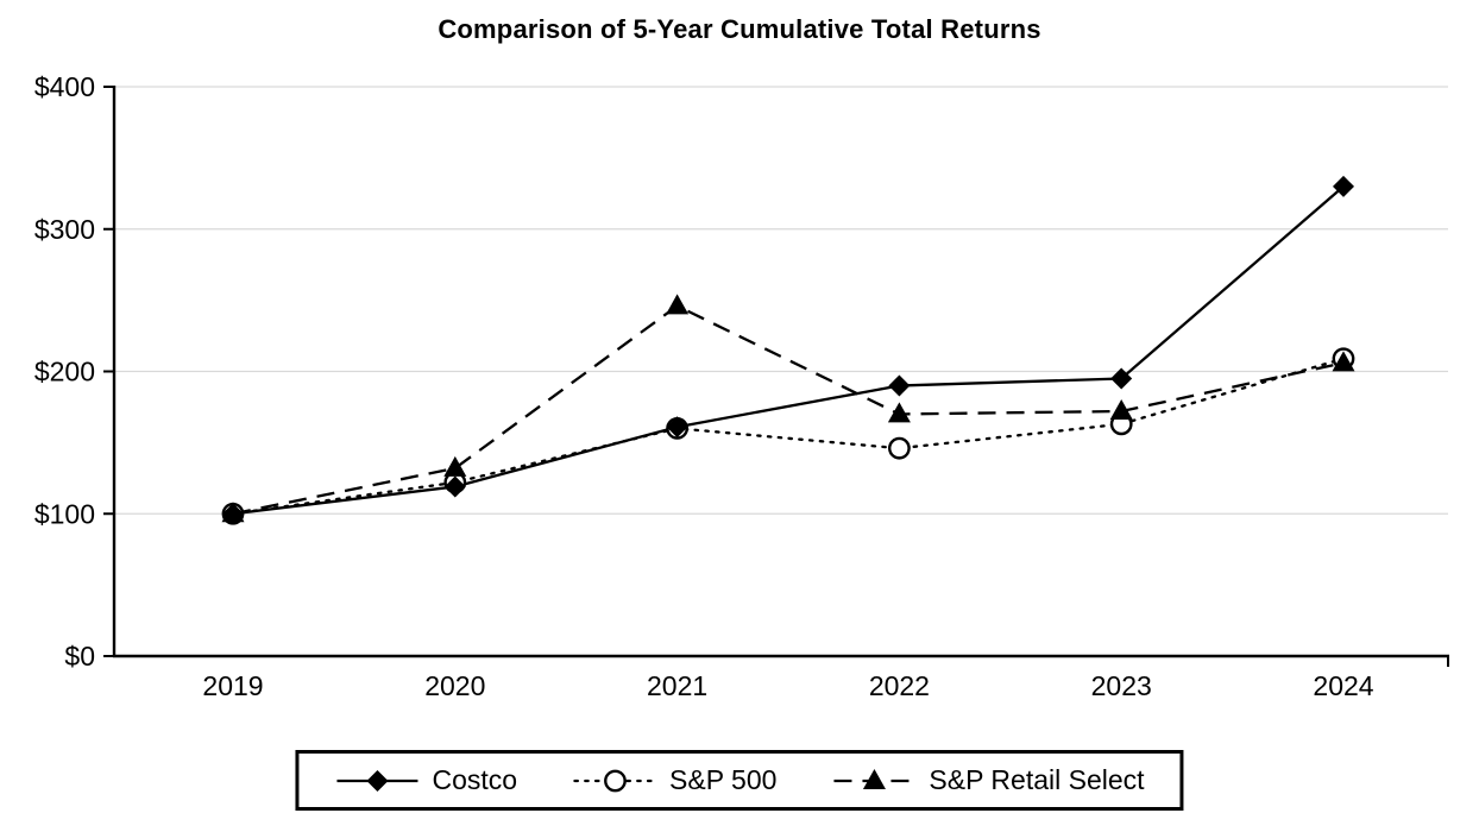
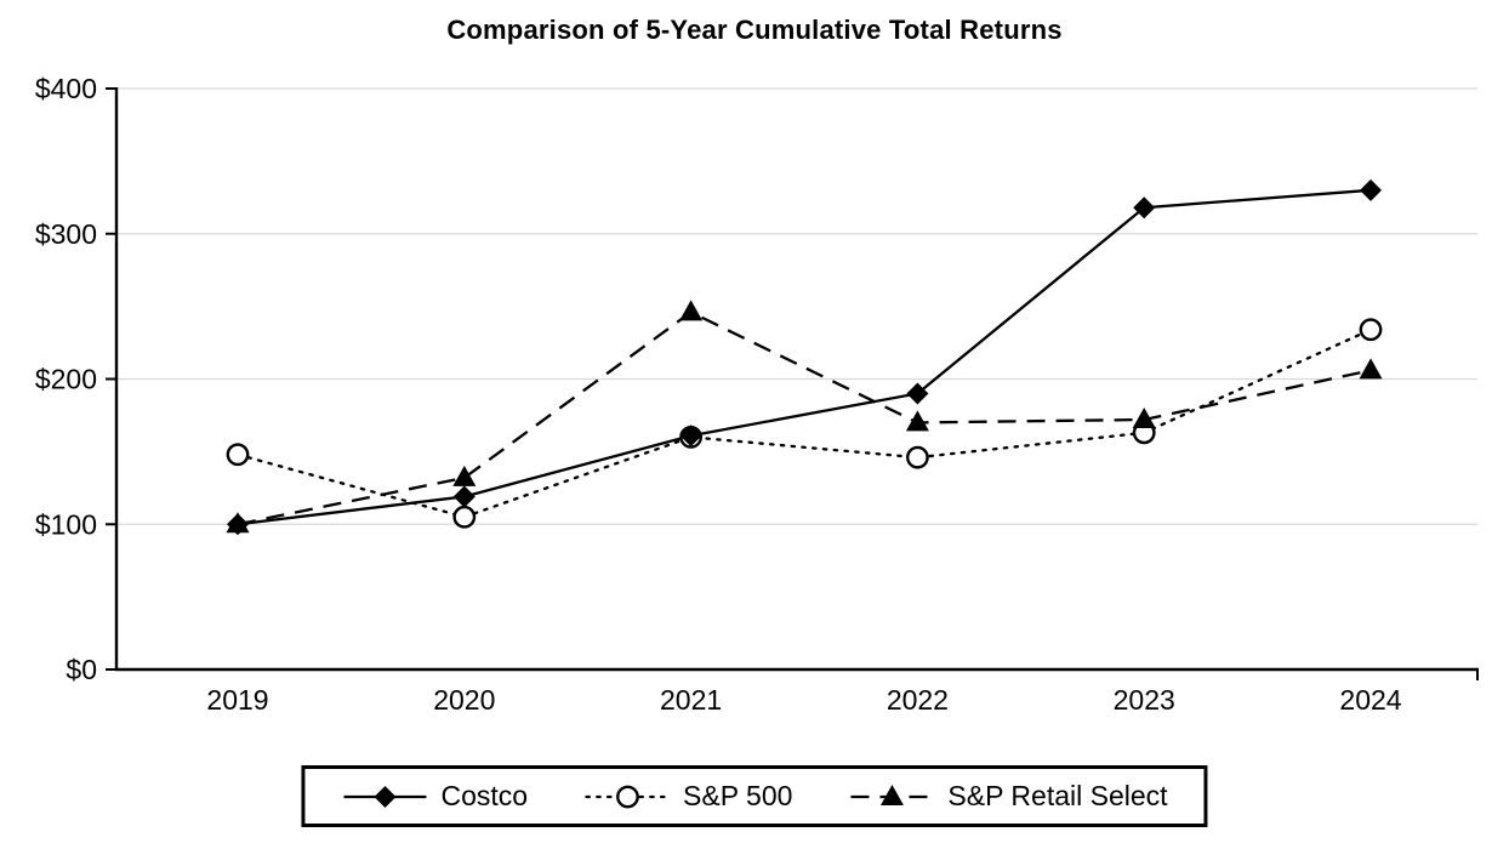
S&P 500/2019: $100 -> $148
S&P 500/2020: $122 -> $105
Costco/2023: $195 -> $318
S&P 500/2024: $209 -> $234
